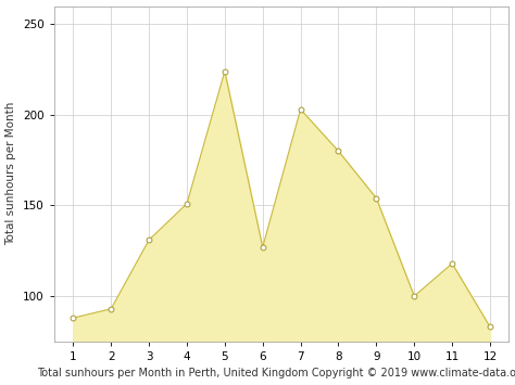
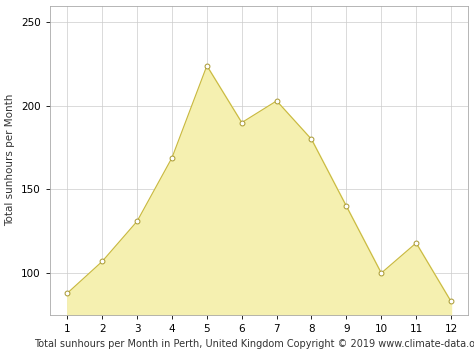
2: 93 -> 107
4: 151 -> 169
6: 127 -> 190
9: 154 -> 140
